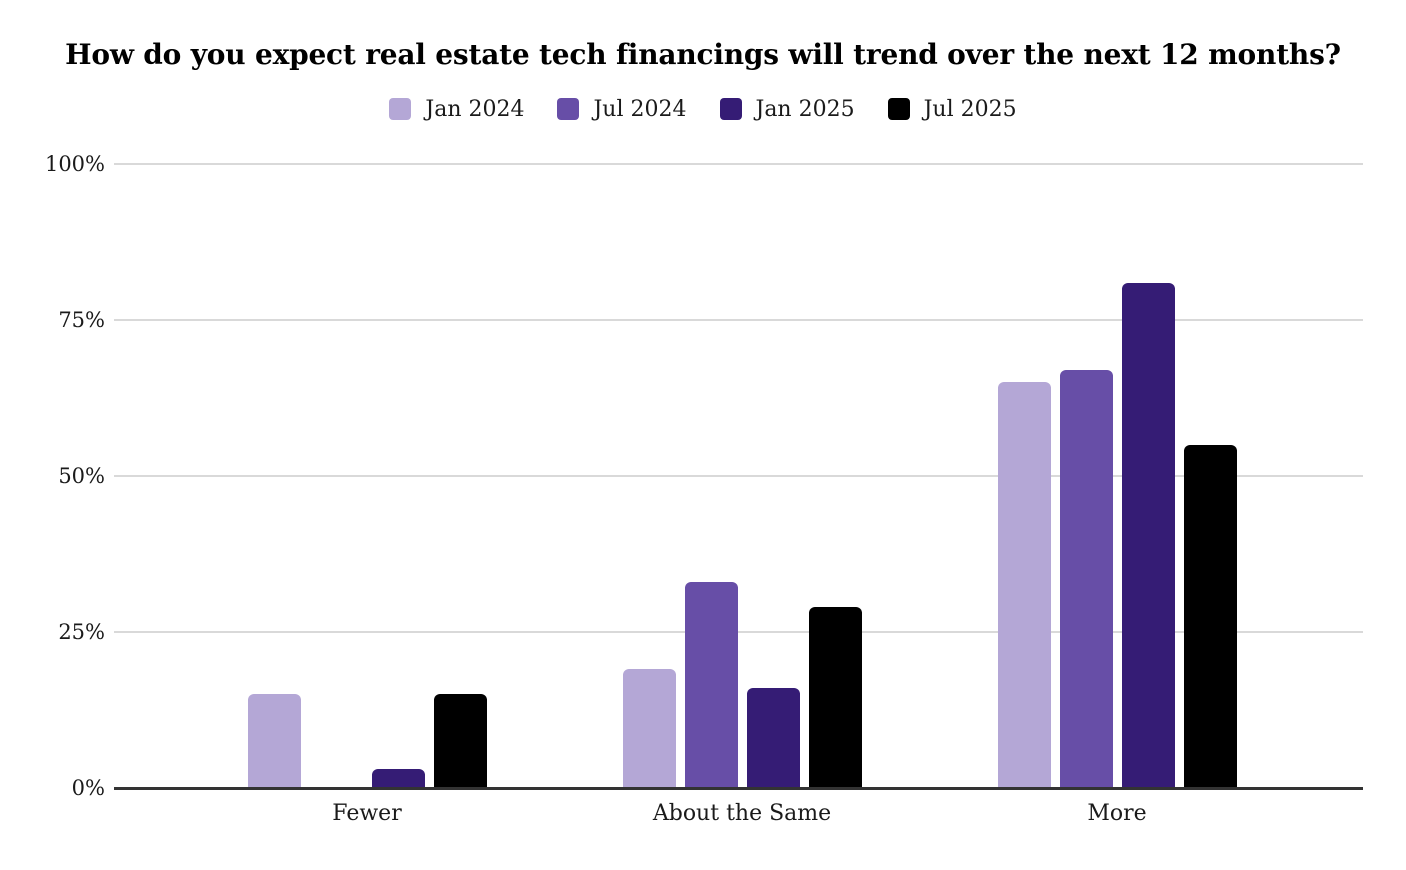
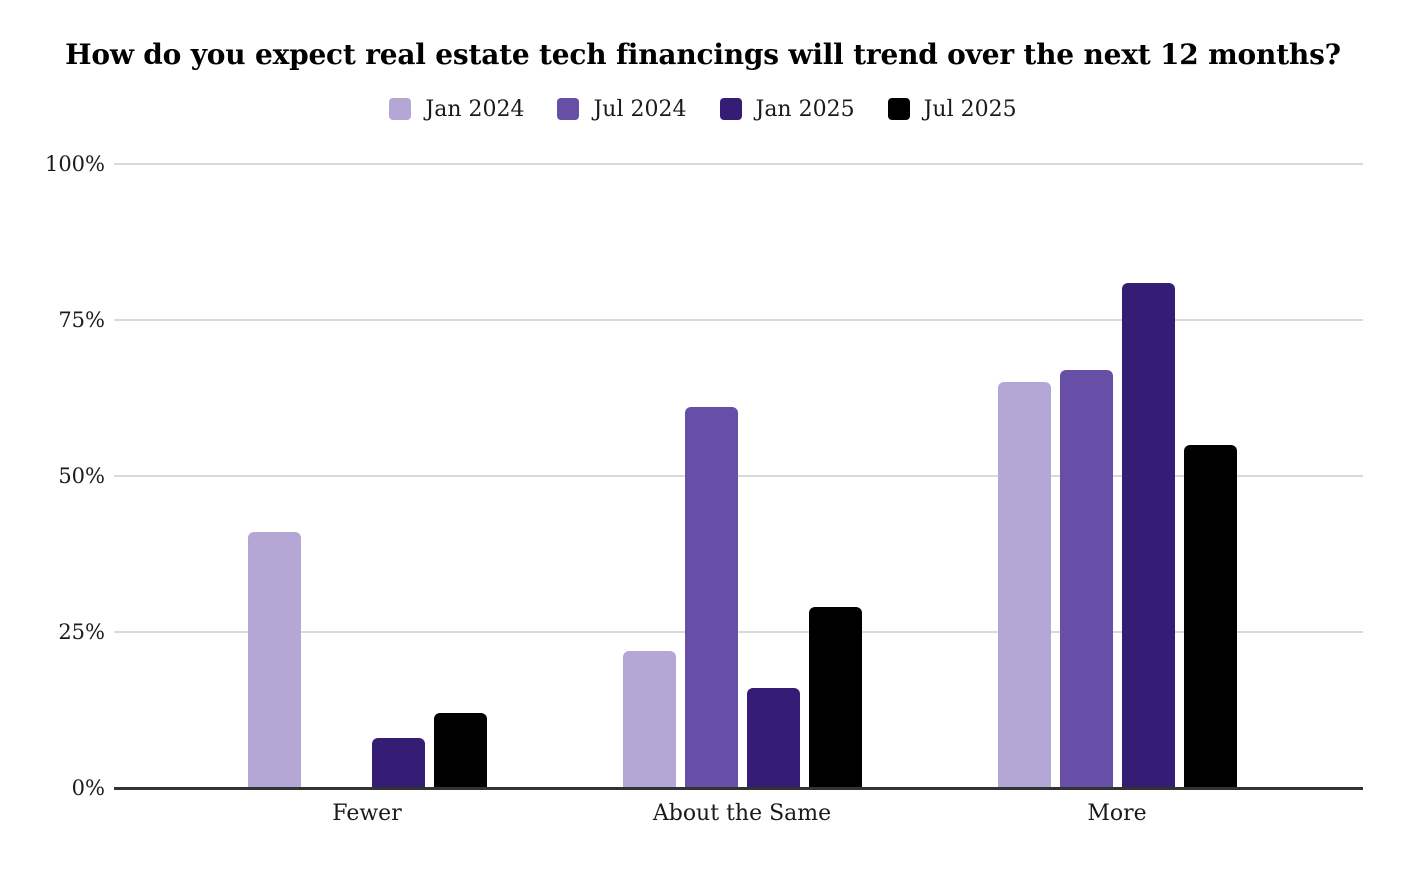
Jan 2024/Fewer: 15% -> 41%
Jan 2025/Fewer: 3% -> 8%
Jul 2025/Fewer: 15% -> 12%
Jan 2024/About the Same: 19% -> 22%
Jul 2024/About the Same: 33% -> 61%
